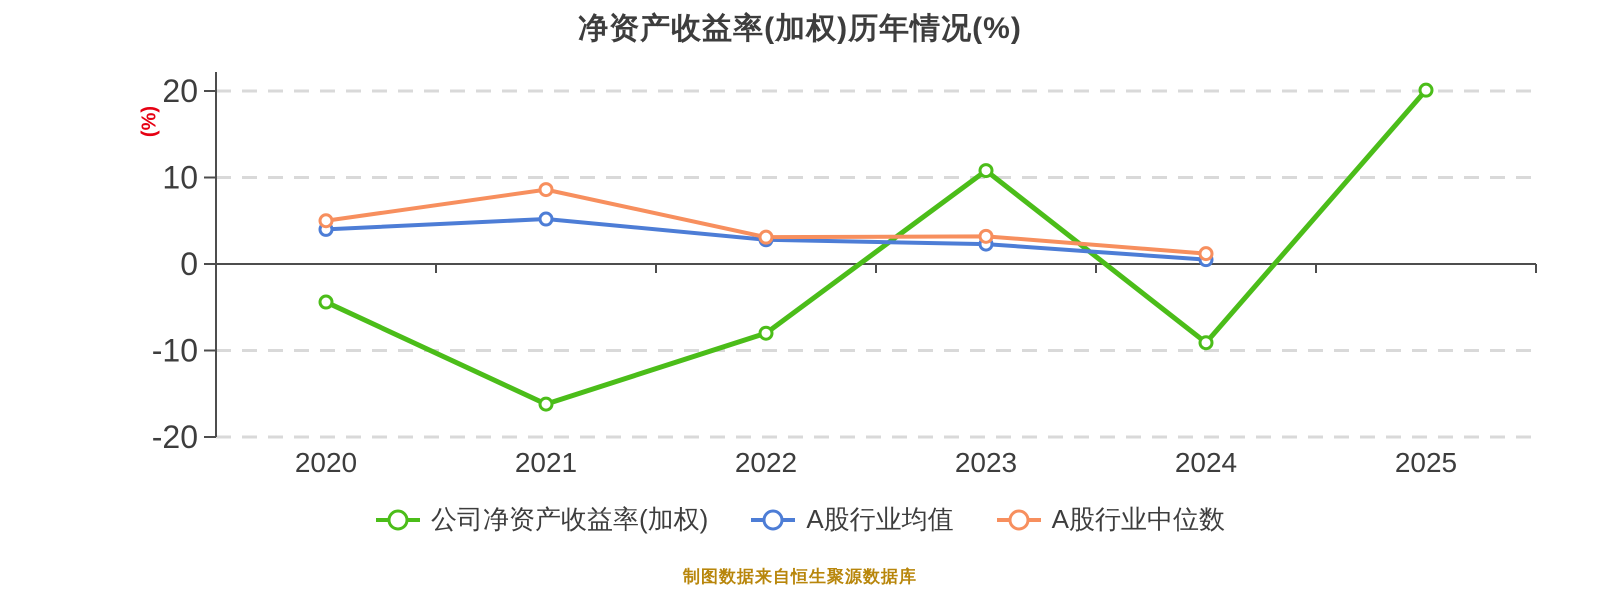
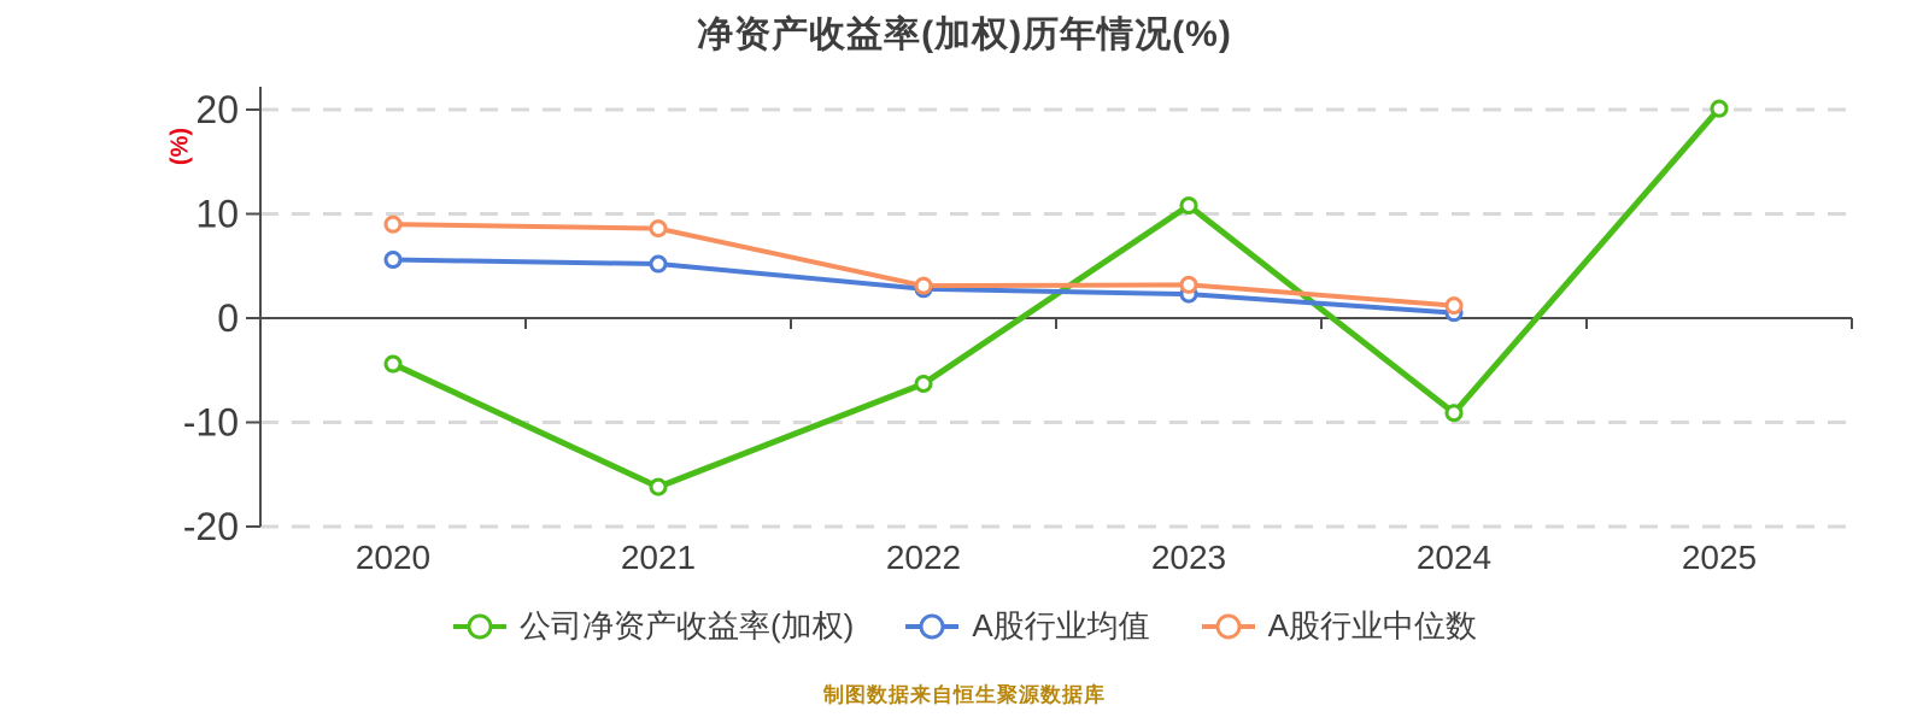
A股行业均值/2020: 4 -> 6
A股行业中位数/2020: 5 -> 9
公司净资产收益率(加权)/2022: -8 -> -6
